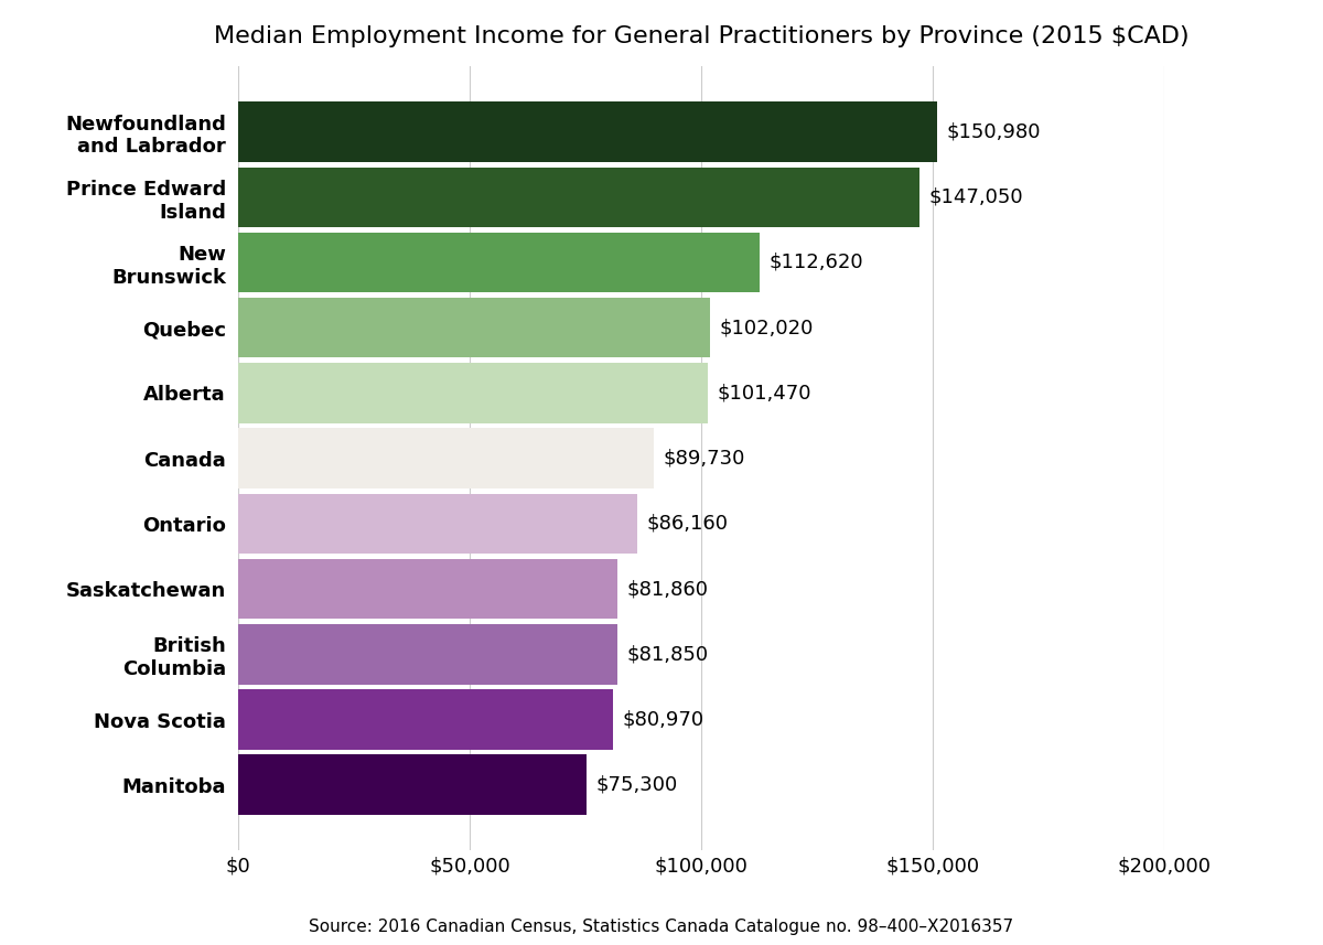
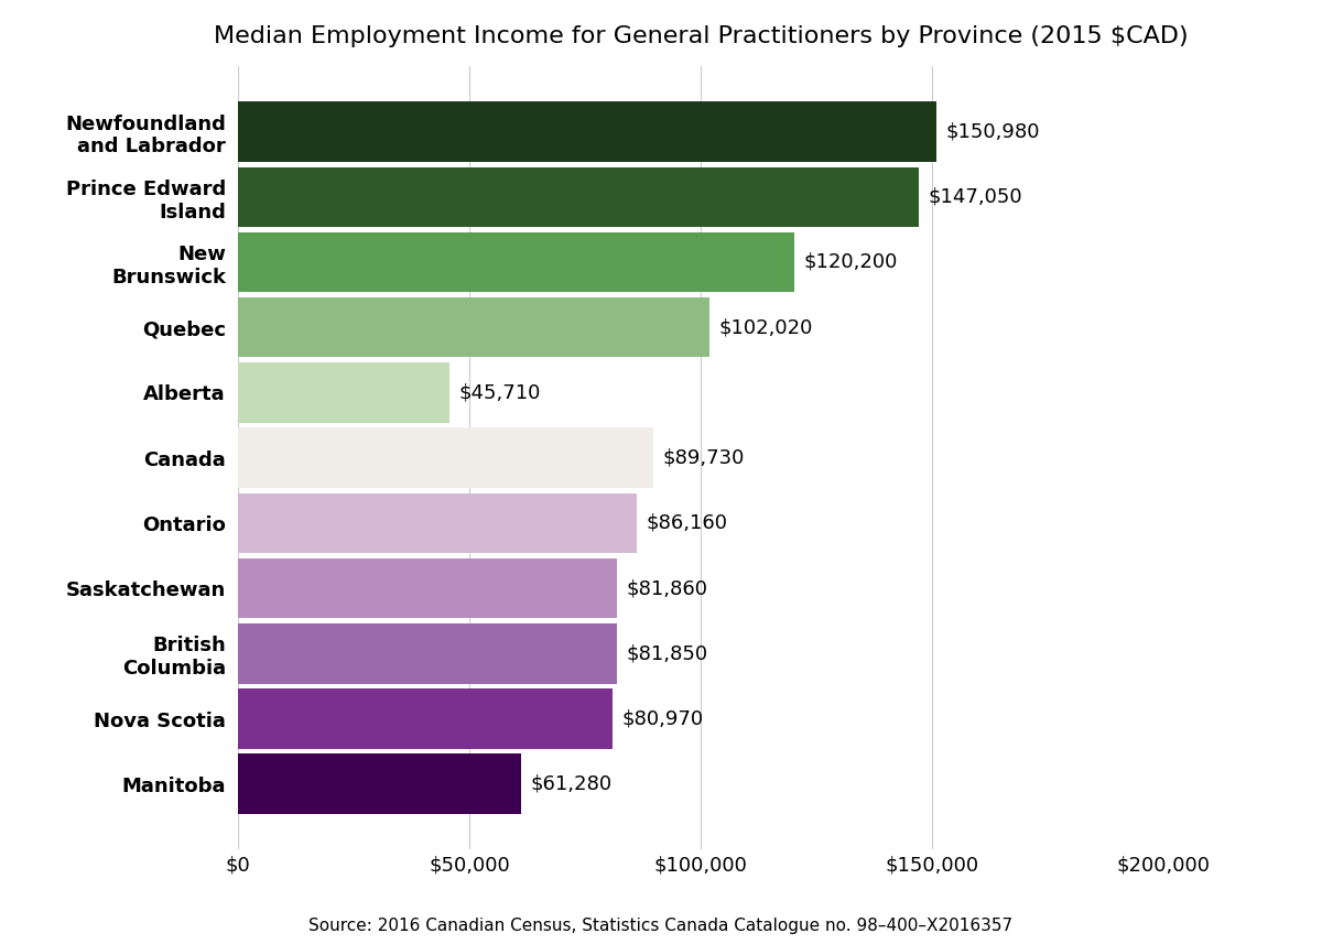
New Brunswick: $112,620 -> $120,200
Alberta: $101,470 -> $45,710
Manitoba: $75,300 -> $61,280
